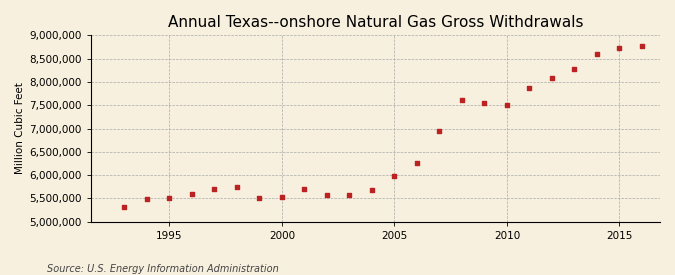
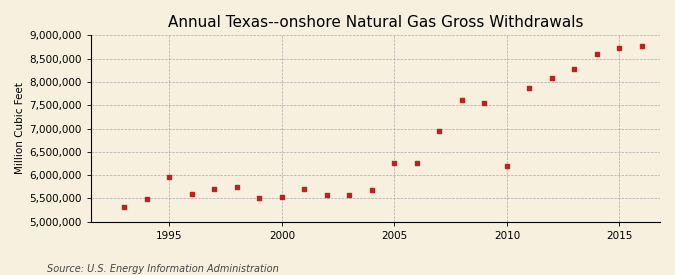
1995: 5,510,000 -> 5,950,000
2005: 5,990,000 -> 6,250,000
2010: 7,510,000 -> 6,200,000
